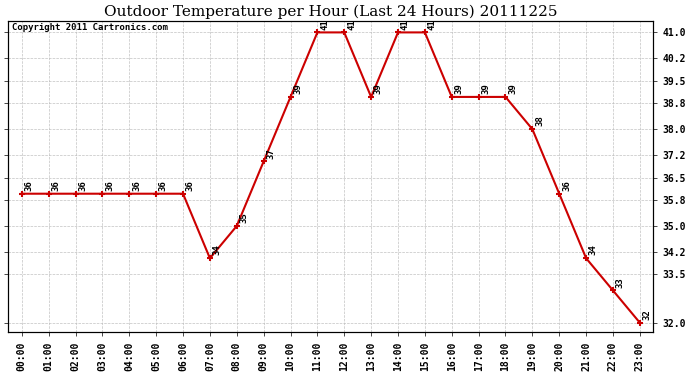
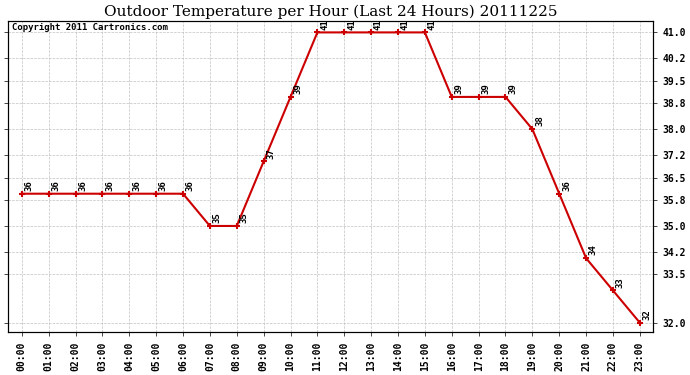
07:00: 34 -> 35
13:00: 39 -> 41
